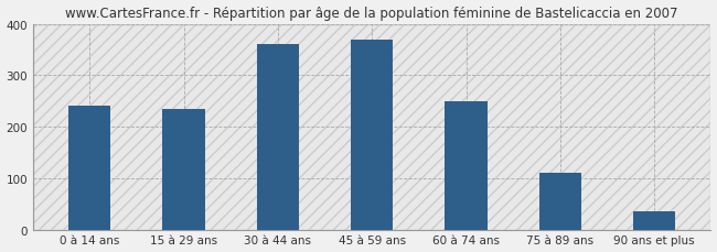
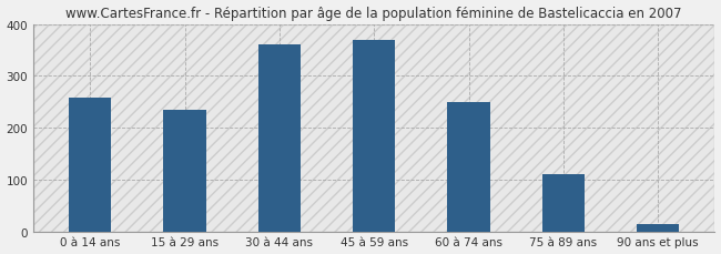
0 à 14 ans: 240 -> 258
90 ans et plus: 35 -> 15
